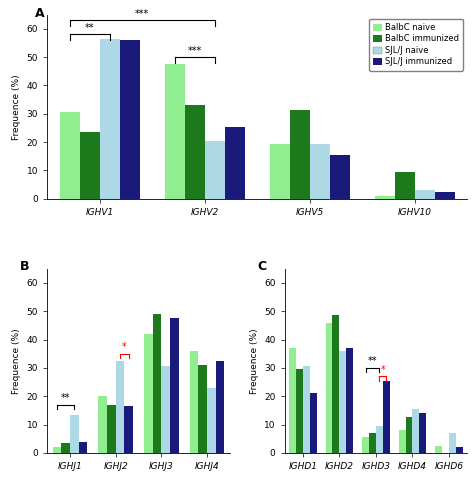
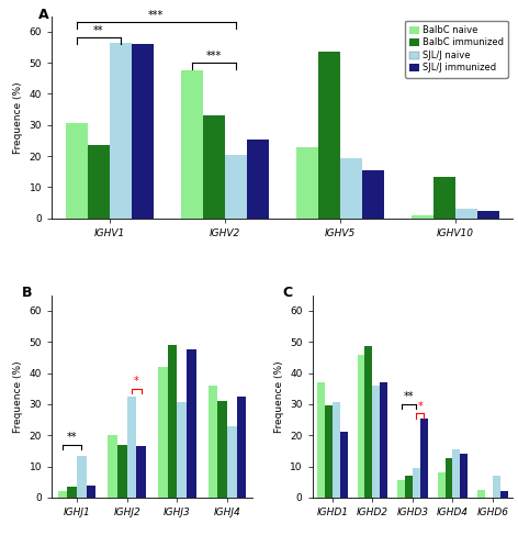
BalbC naive/IGHV5: 19.5 -> 23.0
BalbC immunized/IGHV5: 31.5 -> 53.5
BalbC immunized/IGHV10: 9.5 -> 13.5
